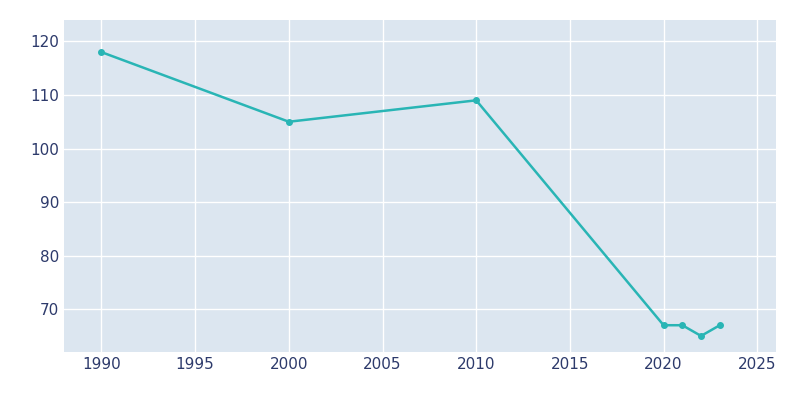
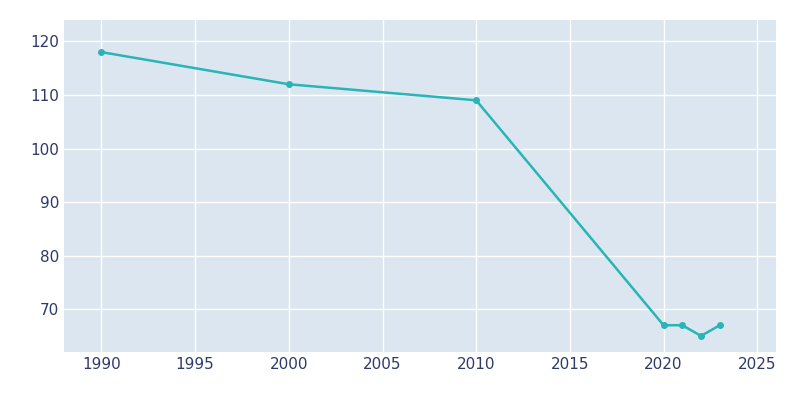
2000: 105 -> 112
